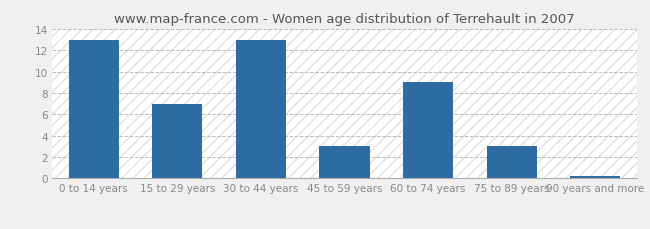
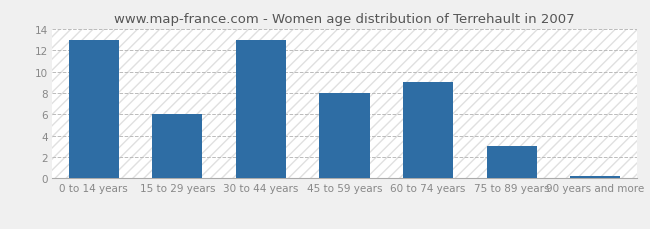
15 to 29 years: 7.0 -> 6.0
45 to 59 years: 3.0 -> 8.0
